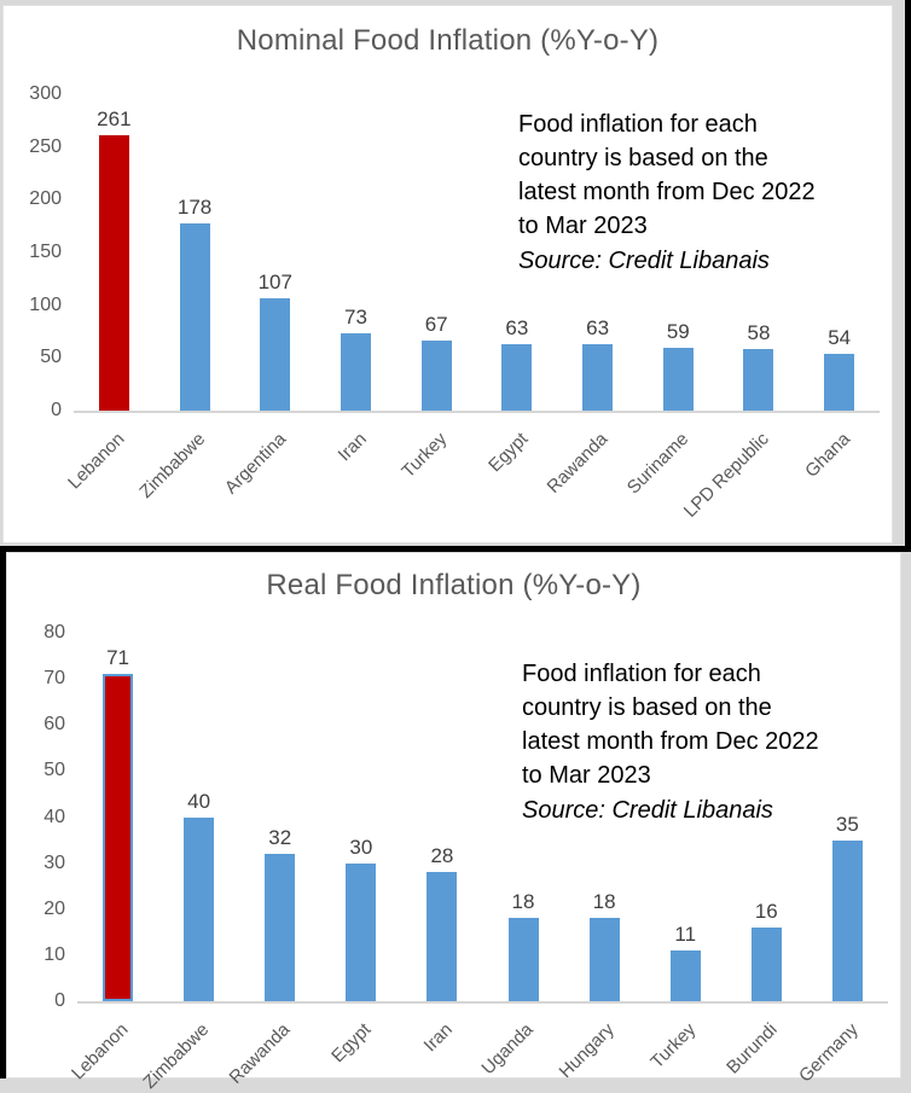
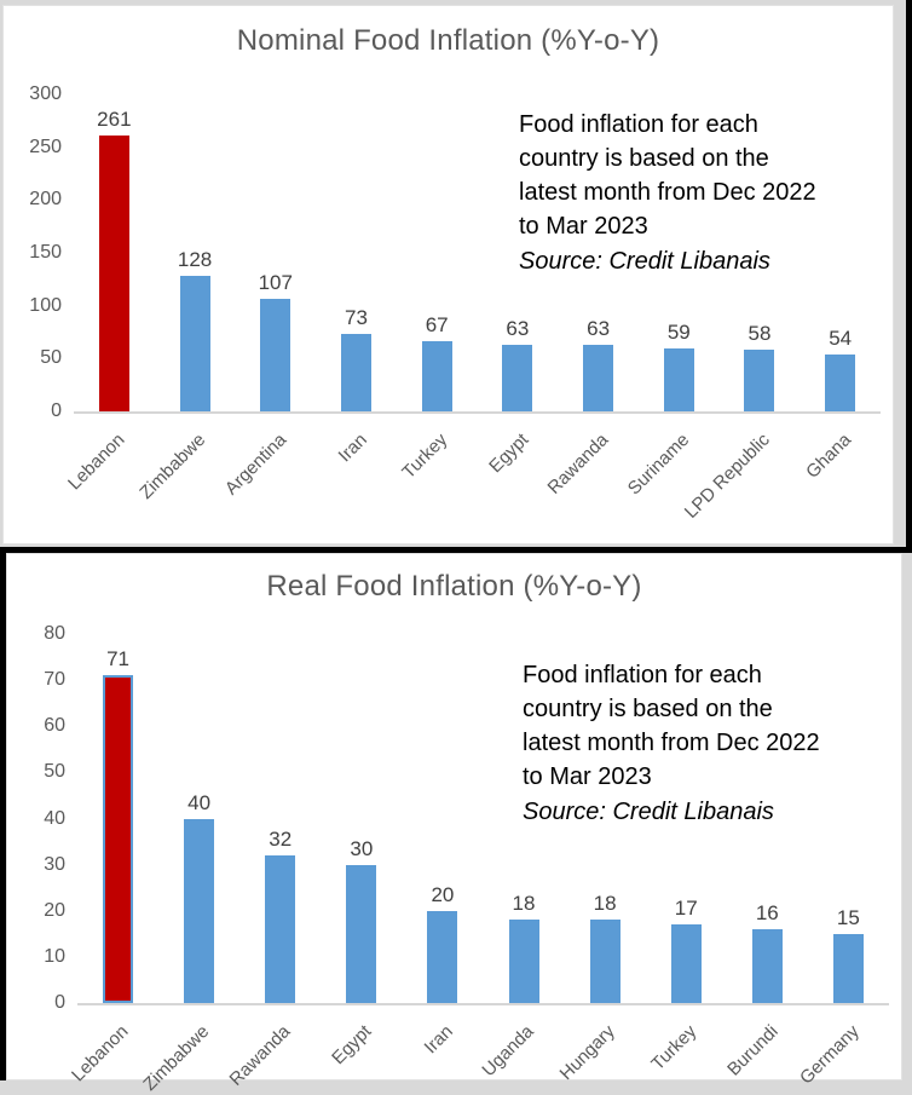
Nominal Food Inflation (%Y-o-Y)/Zimbabwe: 178 -> 128
Real Food Inflation (%Y-o-Y)/Iran: 28 -> 20
Real Food Inflation (%Y-o-Y)/Turkey: 11 -> 17
Real Food Inflation (%Y-o-Y)/Germany: 35 -> 15
